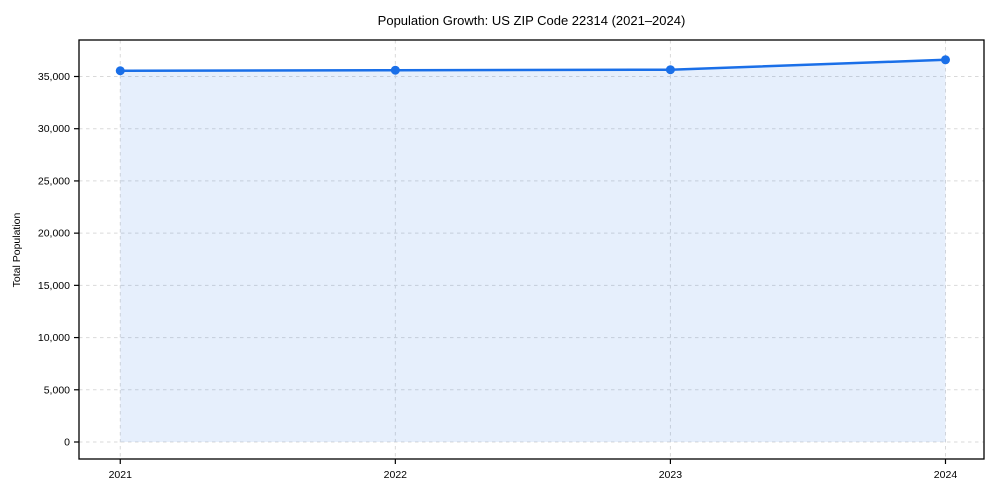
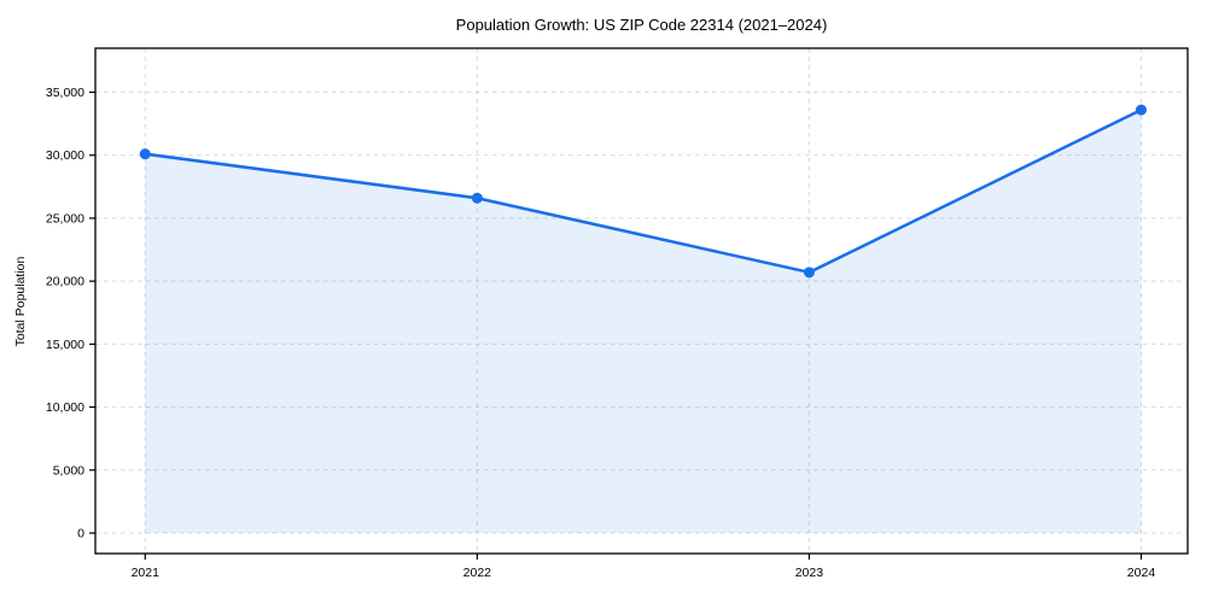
2021: 35600 -> 30100
2022: 35600 -> 26600
2023: 35600 -> 20700
2024: 36600 -> 33600
